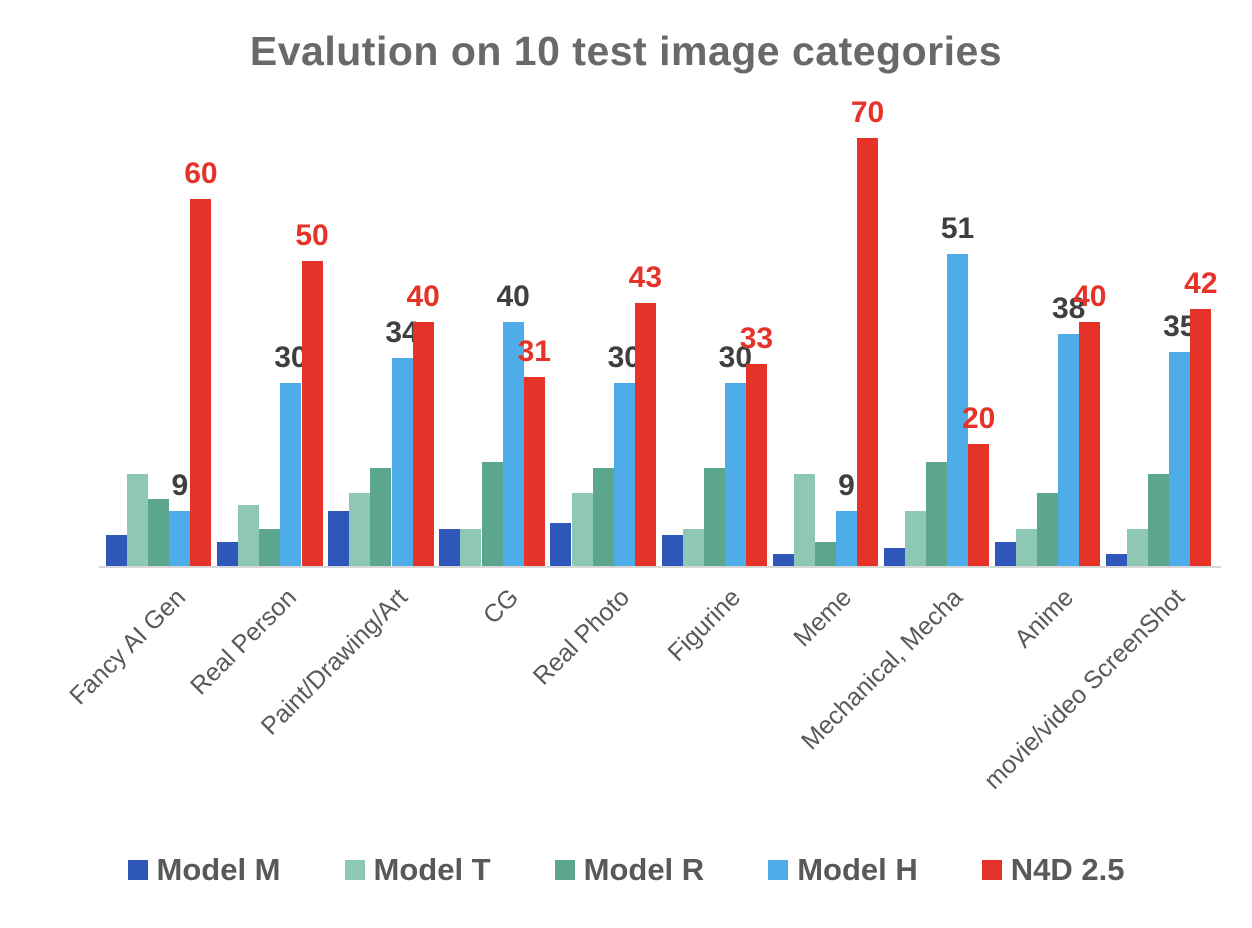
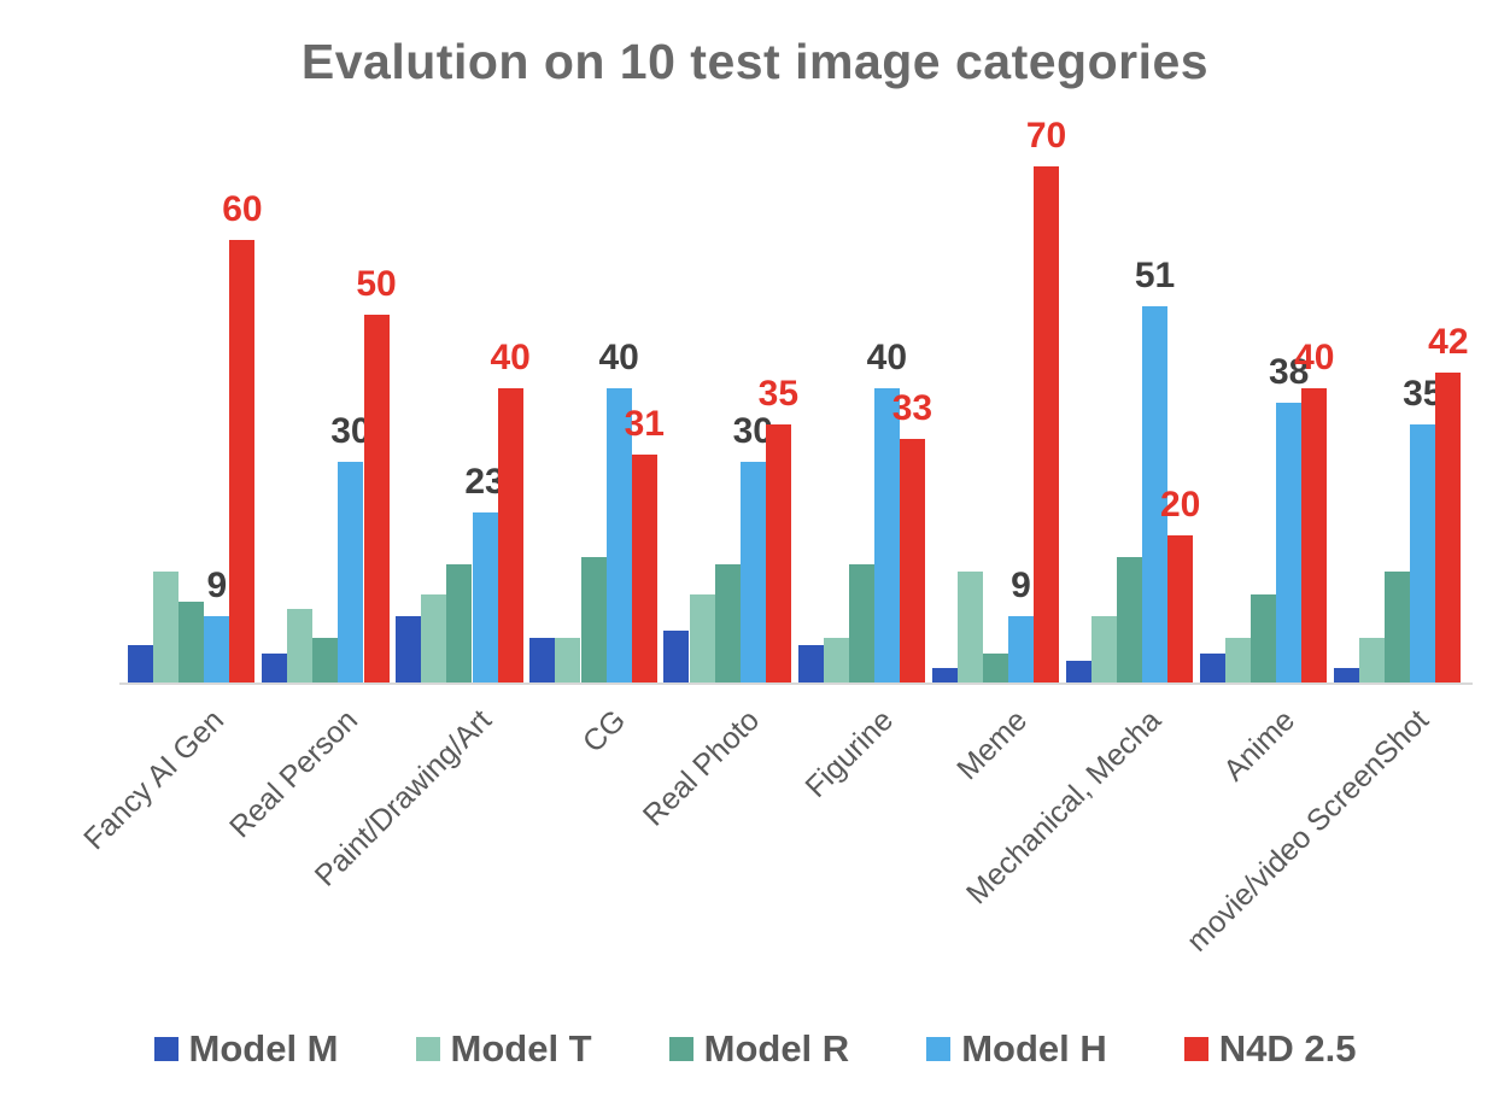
Model H/Paint/Drawing/Art: 34 -> 23
N4D 2.5/Real Photo: 43 -> 35
Model H/Figurine: 30 -> 40
